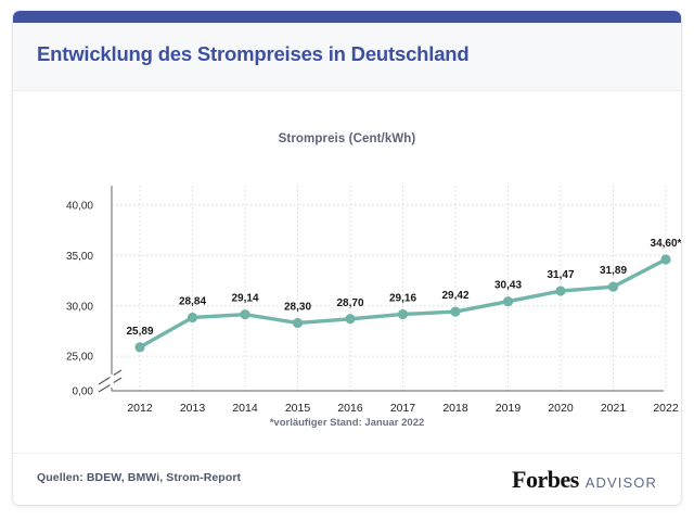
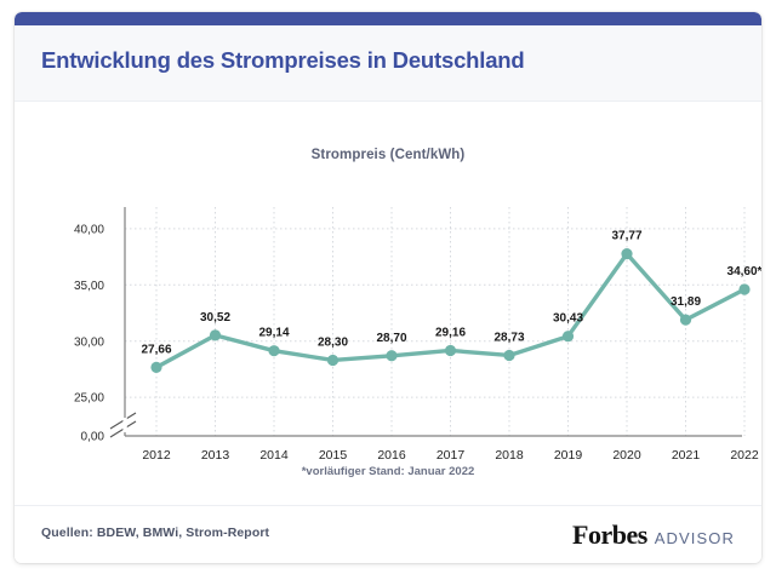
2012: 25,89 -> 27,66
2013: 28,84 -> 30,52
2018: 29,42 -> 28,73
2020: 31,47 -> 37,77
